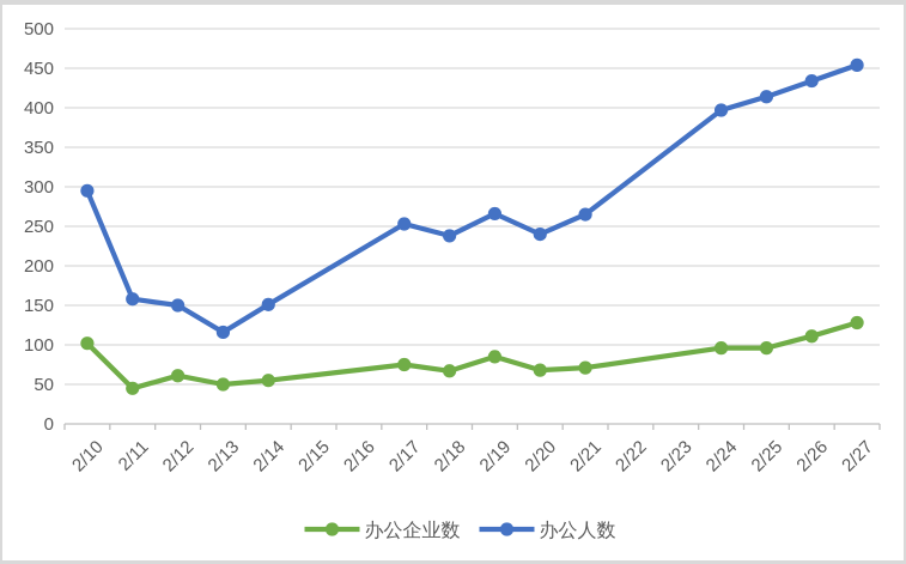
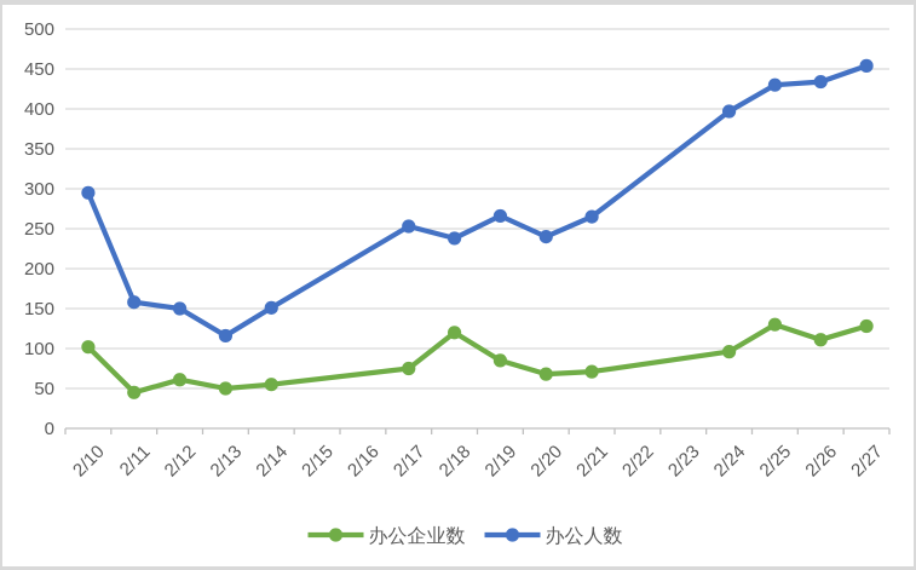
办公企业数/2/18: 70 -> 120
办公企业数/2/25: 100 -> 130
办公人数/2/25: 410 -> 430
